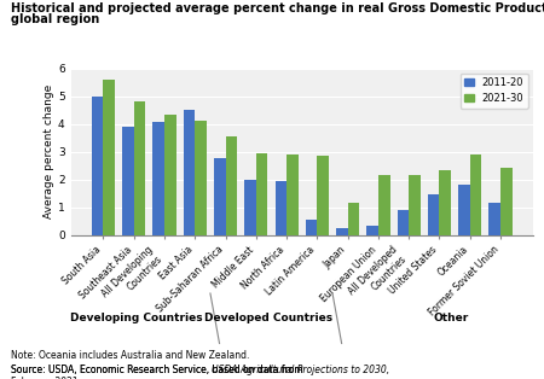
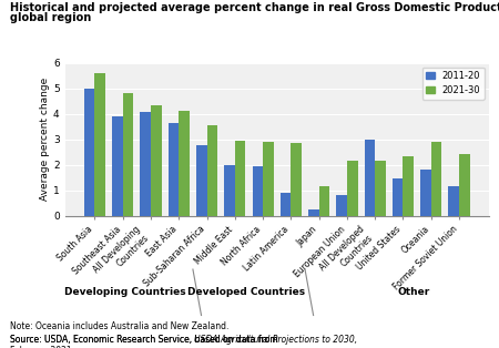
2011-20/East Asia: 4.50 -> 3.65
2011-20/Latin America: 0.55 -> 0.90
2011-20/European Union: 0.35 -> 0.80
2011-20/All Developed Countries: 0.90 -> 3.00
